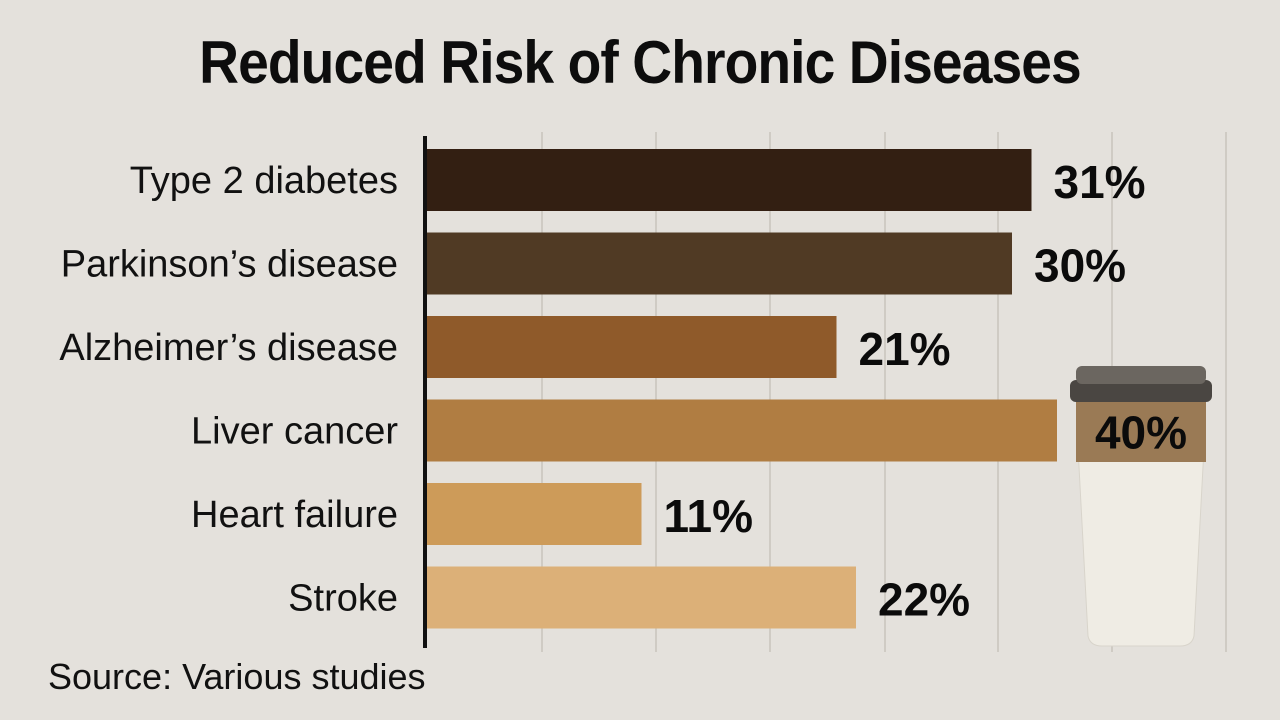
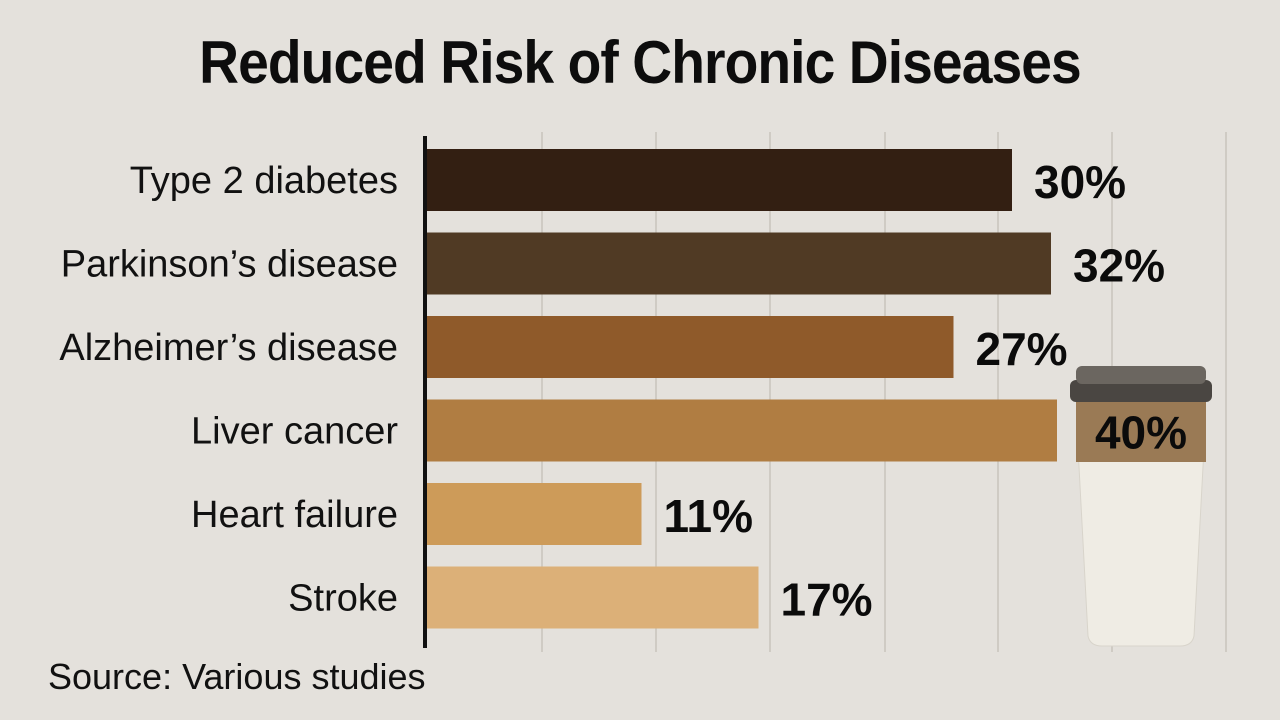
Type 2 diabetes: 31% -> 30%
Parkinson’s disease: 30% -> 32%
Alzheimer’s disease: 21% -> 27%
Stroke: 22% -> 17%
